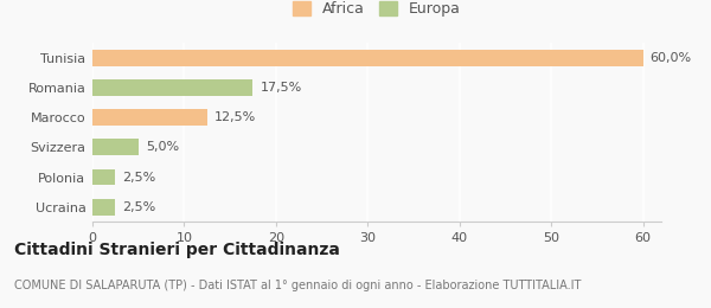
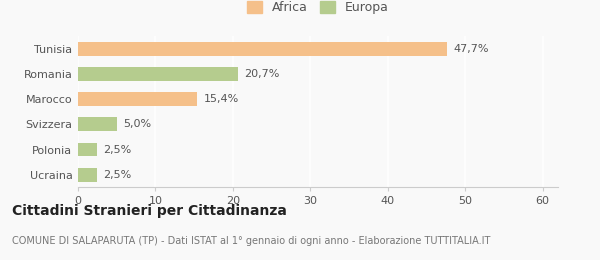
Tunisia: 60,0% -> 47,7%
Romania: 17,5% -> 20,7%
Marocco: 12,5% -> 15,4%
